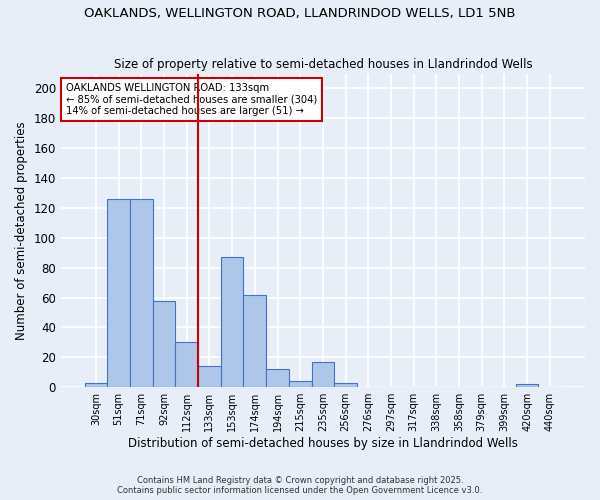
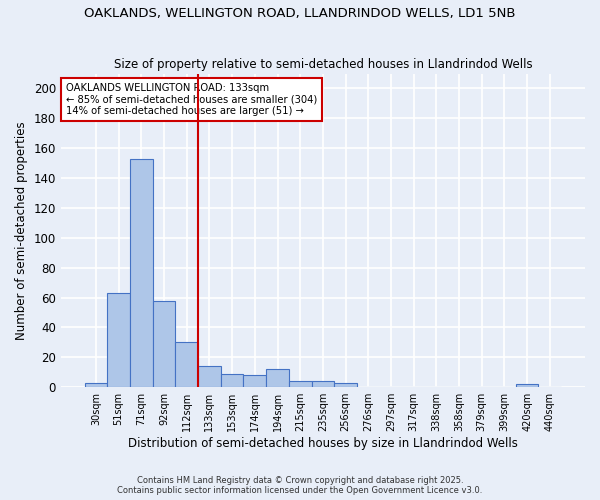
51sqm: 126 -> 63
71sqm: 126 -> 153
153sqm: 87 -> 9
174sqm: 62 -> 8
235sqm: 17 -> 4
